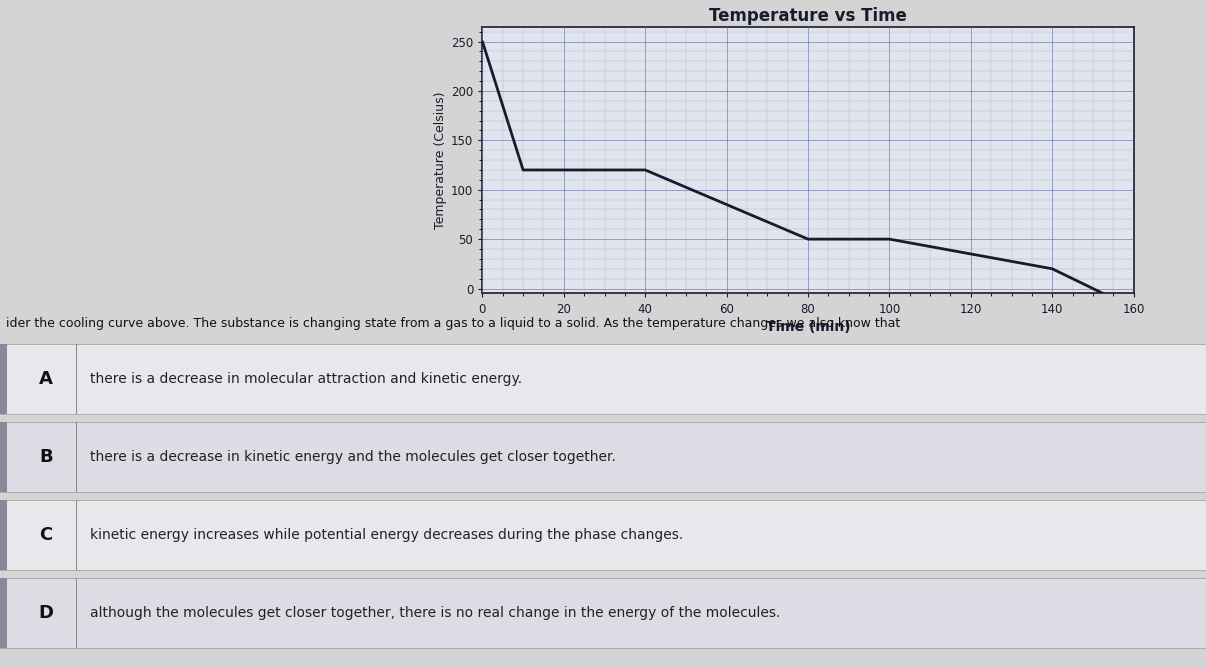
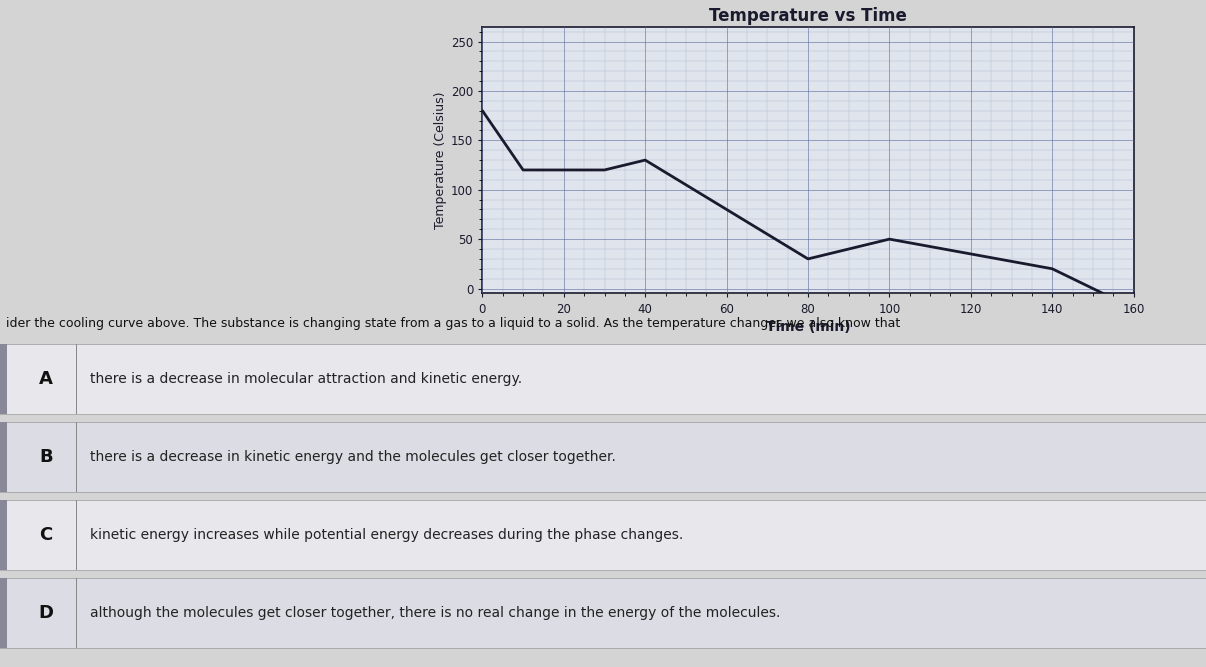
0: 250 -> 180
40: 120 -> 130
80: 50 -> 30
